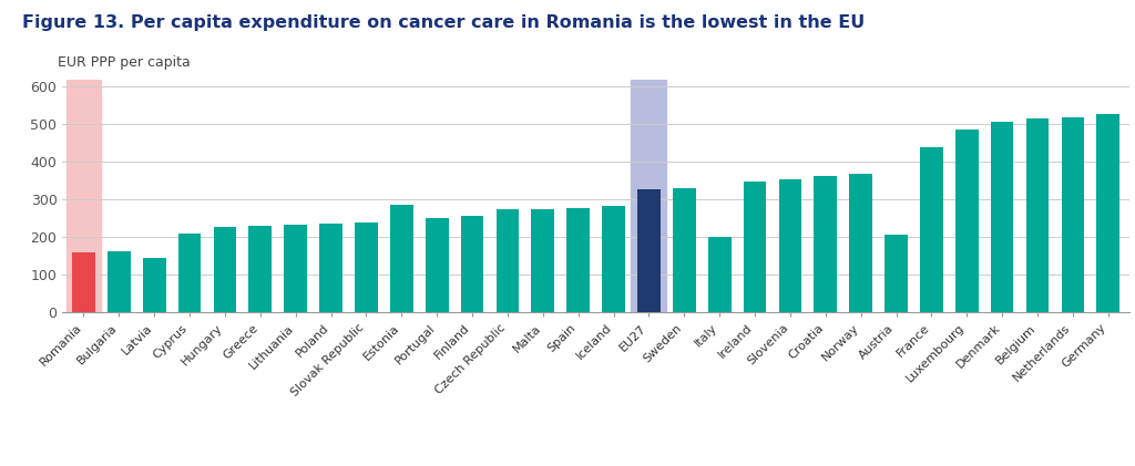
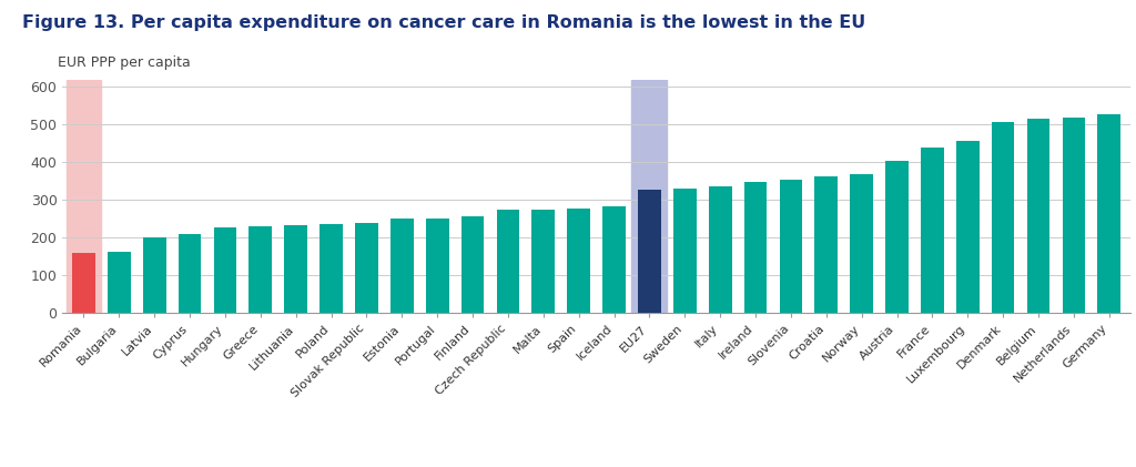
Latvia: 145 -> 200
Estonia: 285 -> 250
Italy: 200 -> 337
Austria: 205 -> 405
Luxembourg: 485 -> 457
